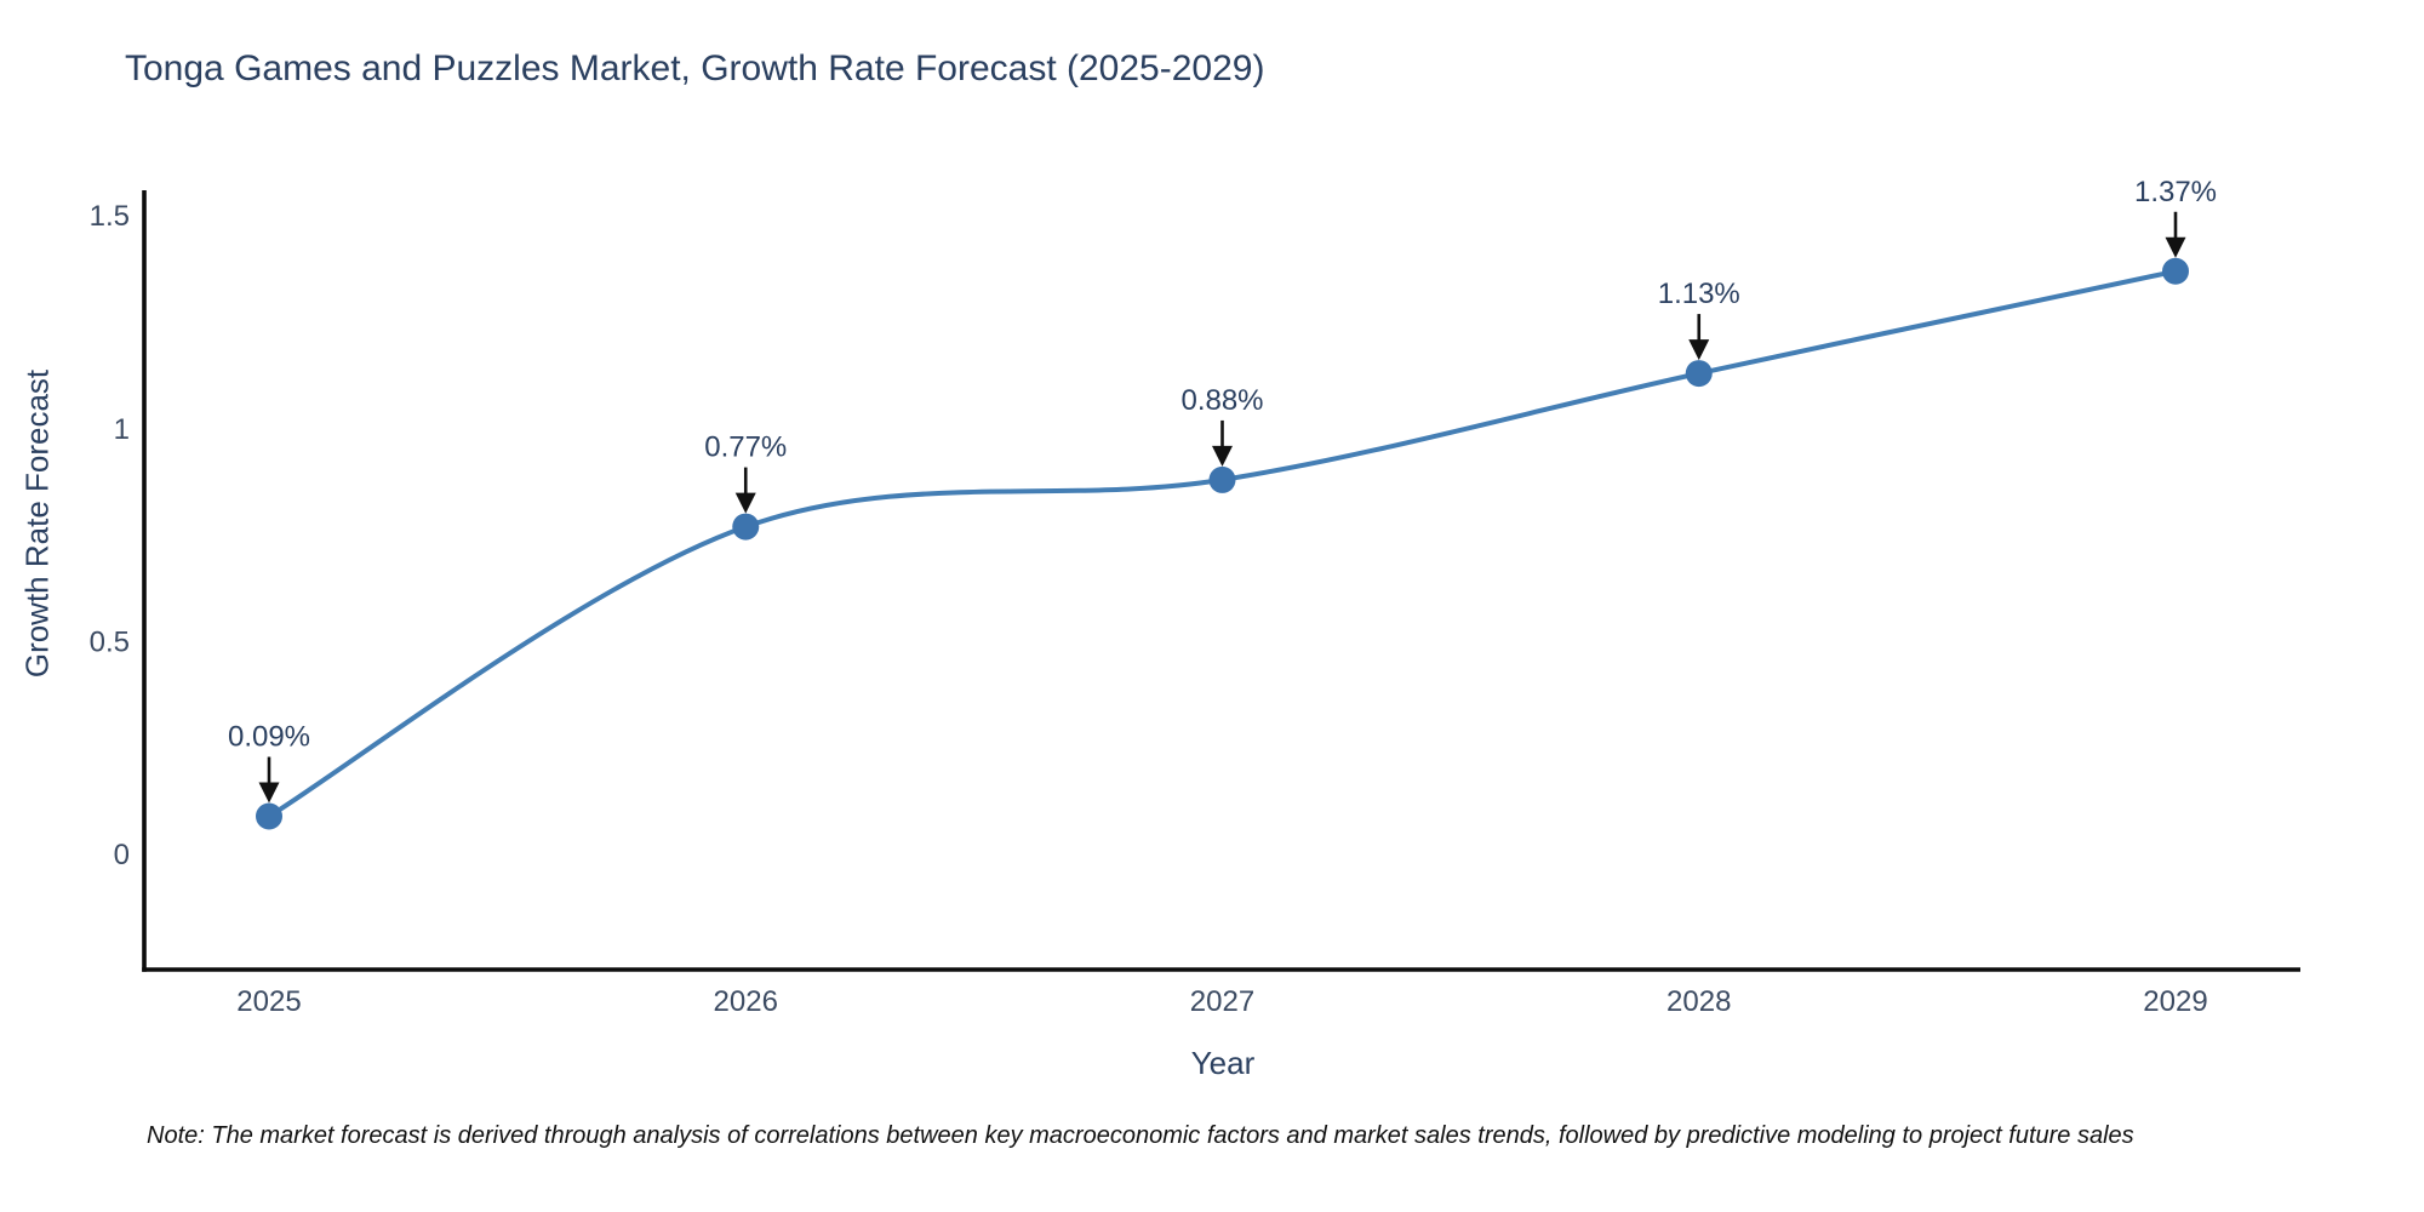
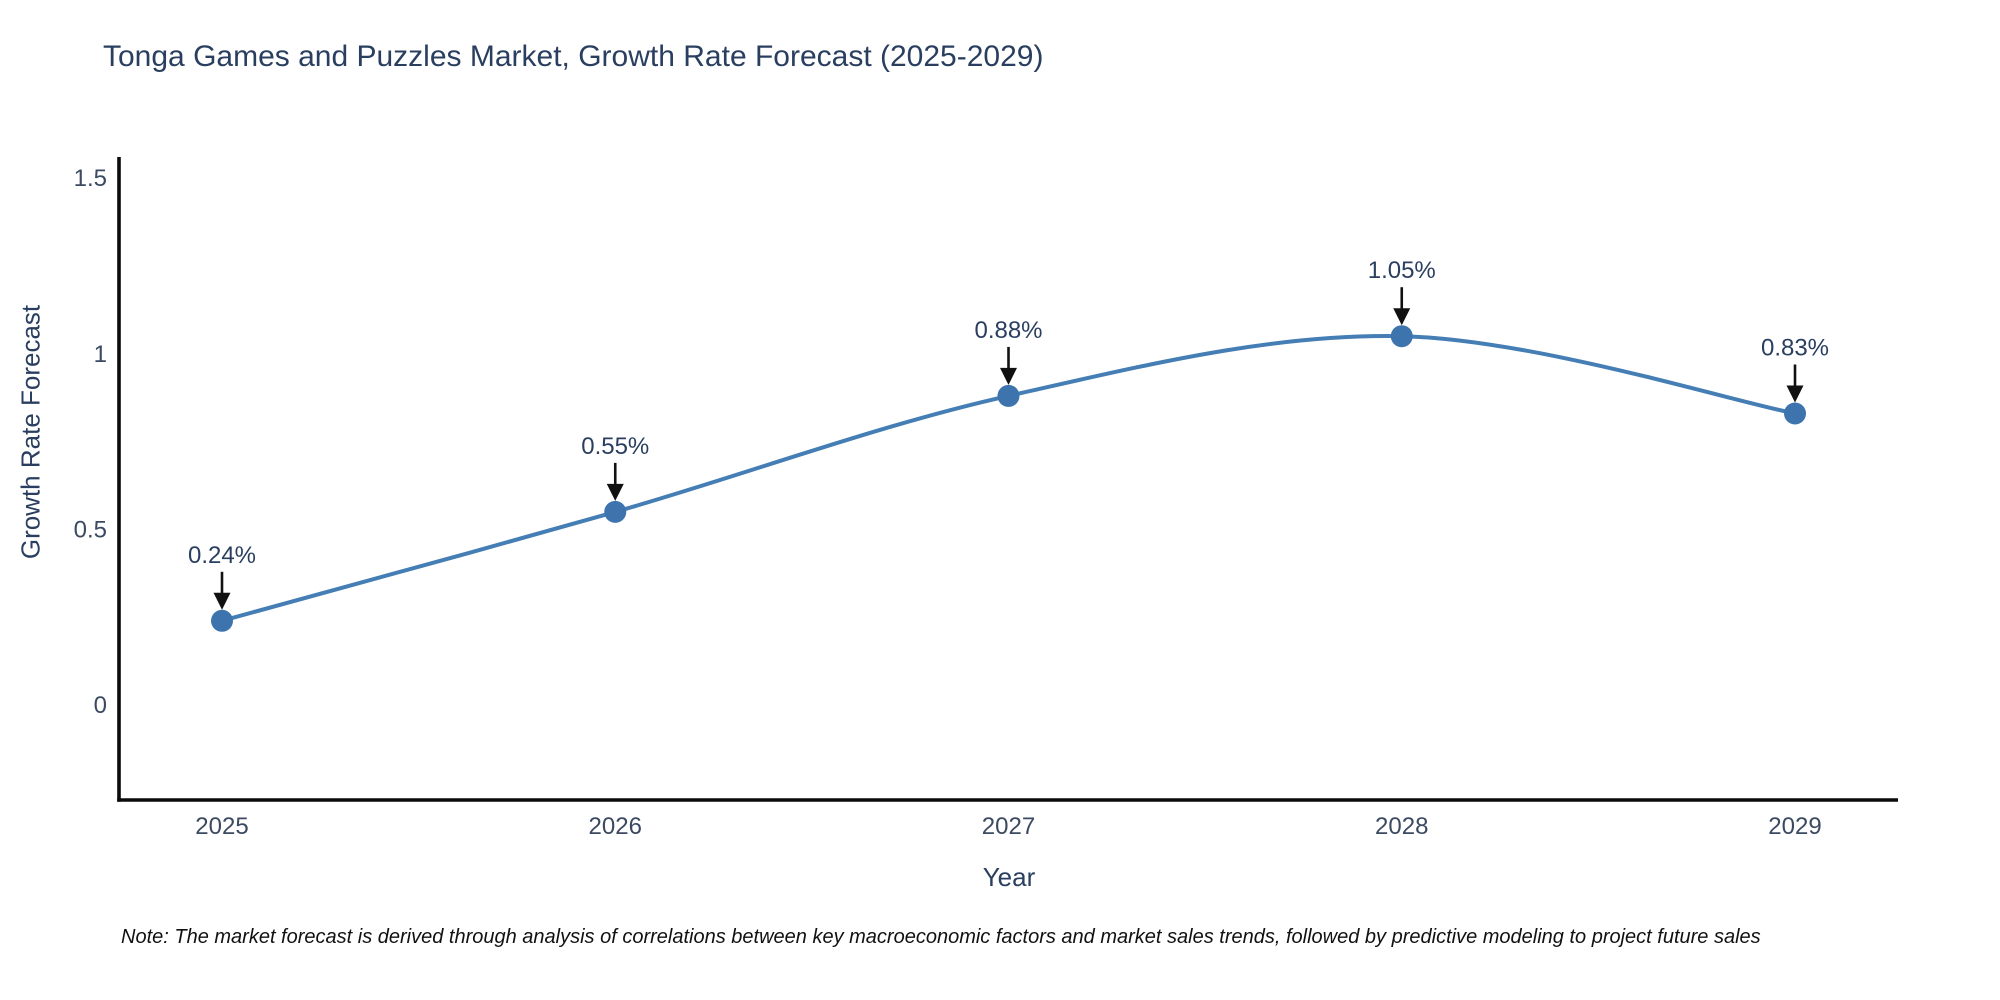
2025: 0.09% -> 0.24%
2026: 0.77% -> 0.55%
2028: 1.13% -> 1.05%
2029: 1.37% -> 0.83%
